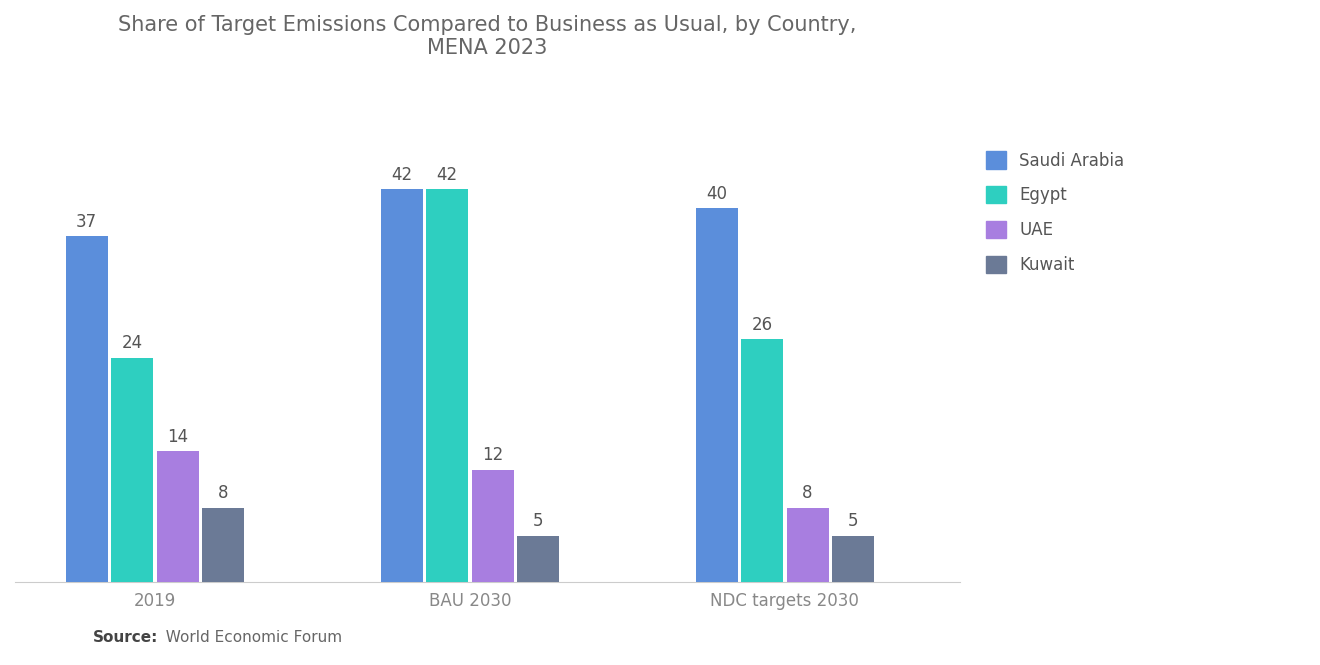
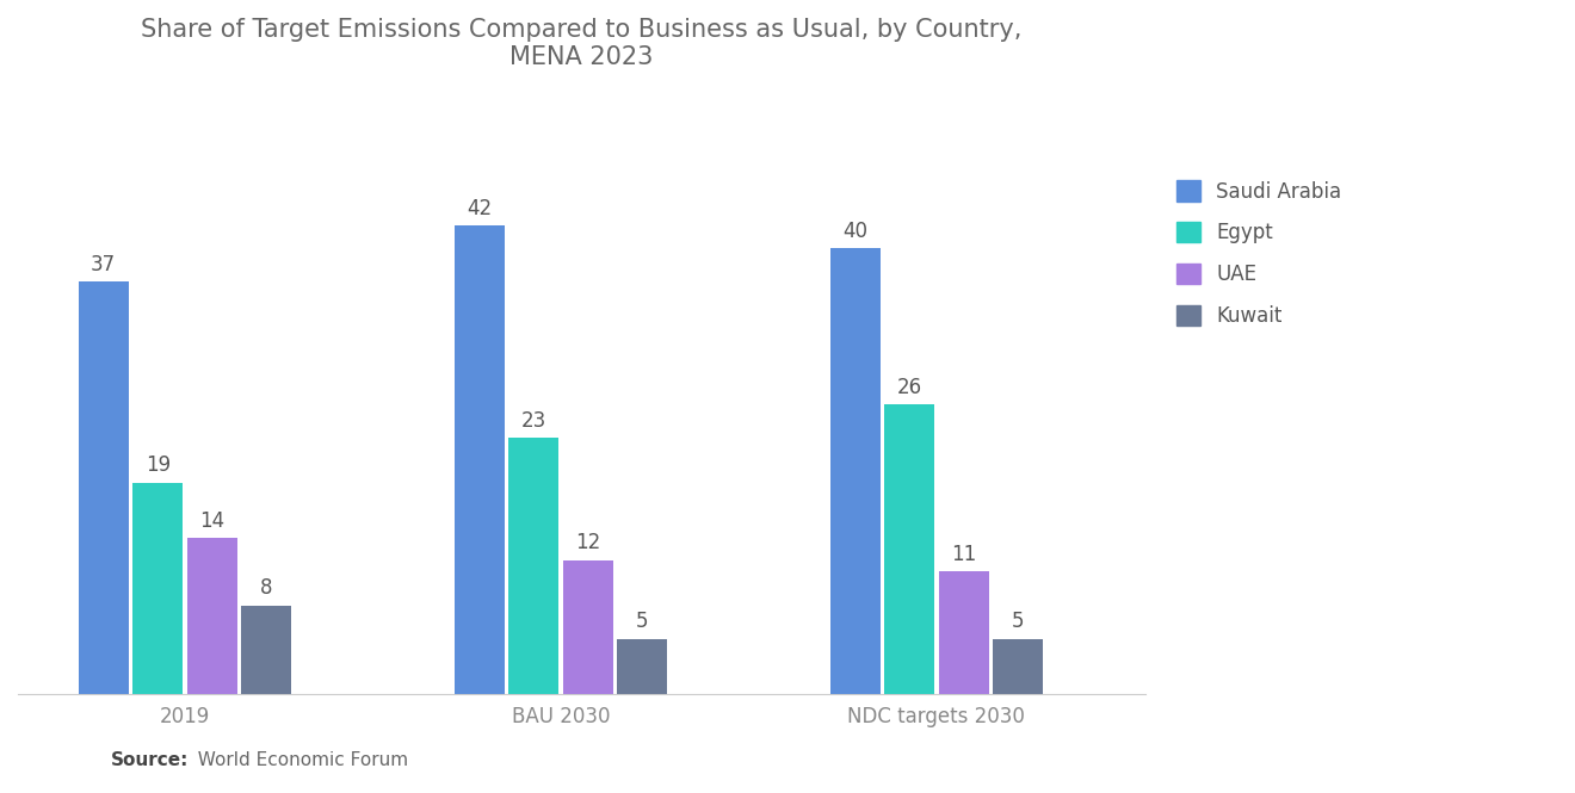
Egypt/2019: 24 -> 19
Egypt/BAU 2030: 42 -> 23
UAE/NDC targets 2030: 8 -> 11
